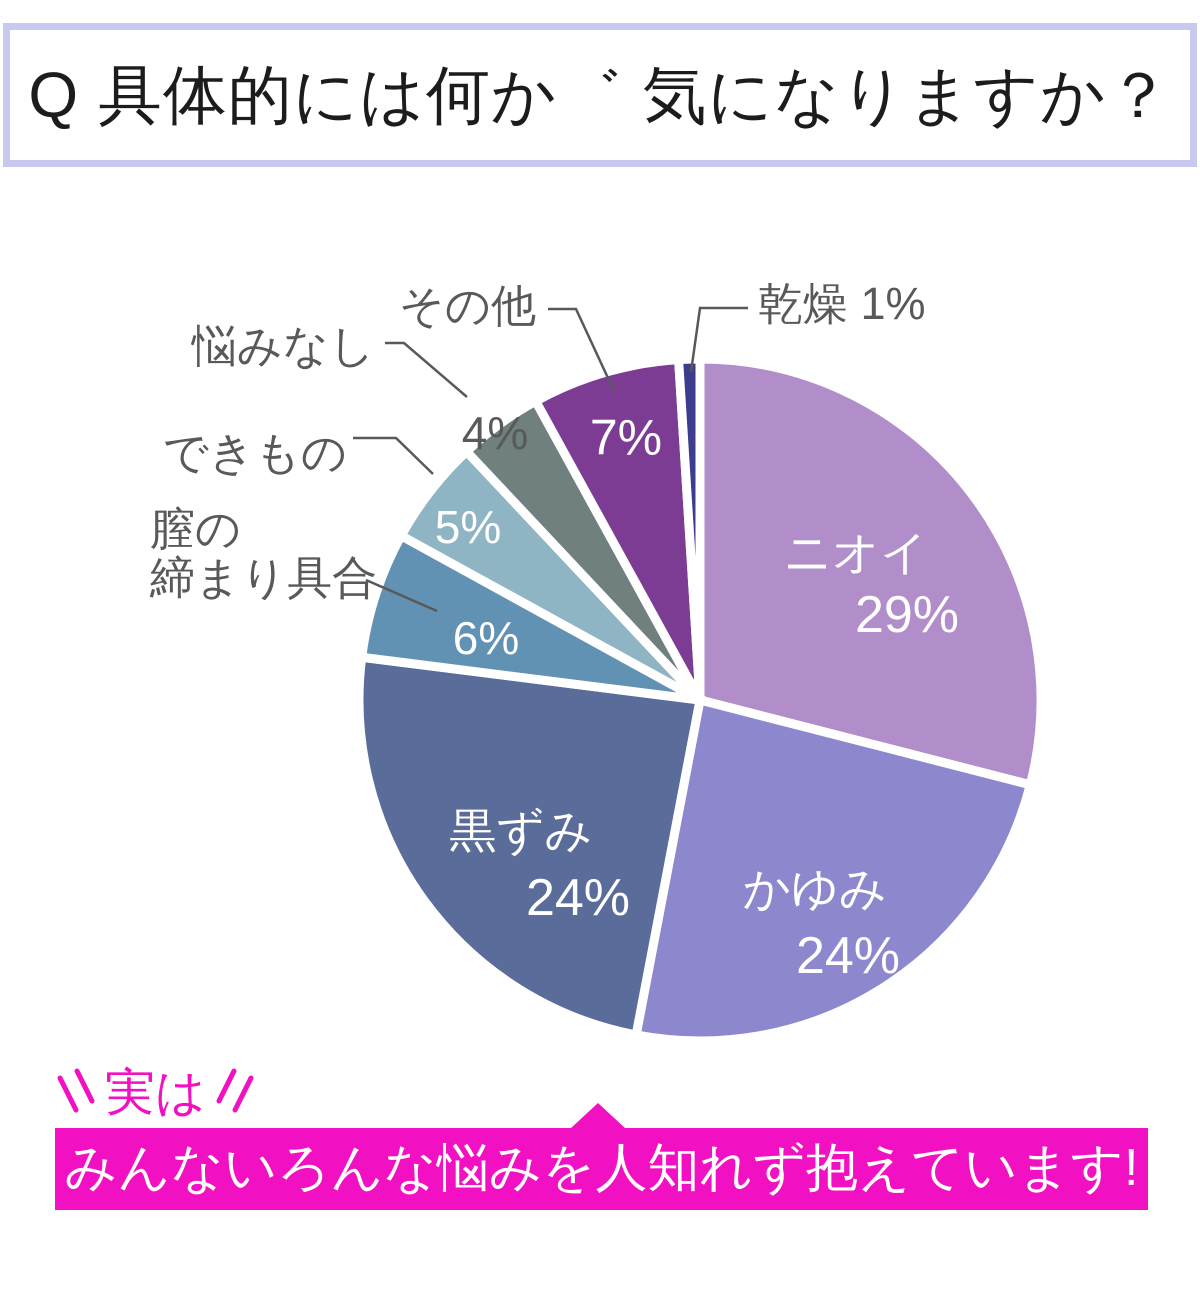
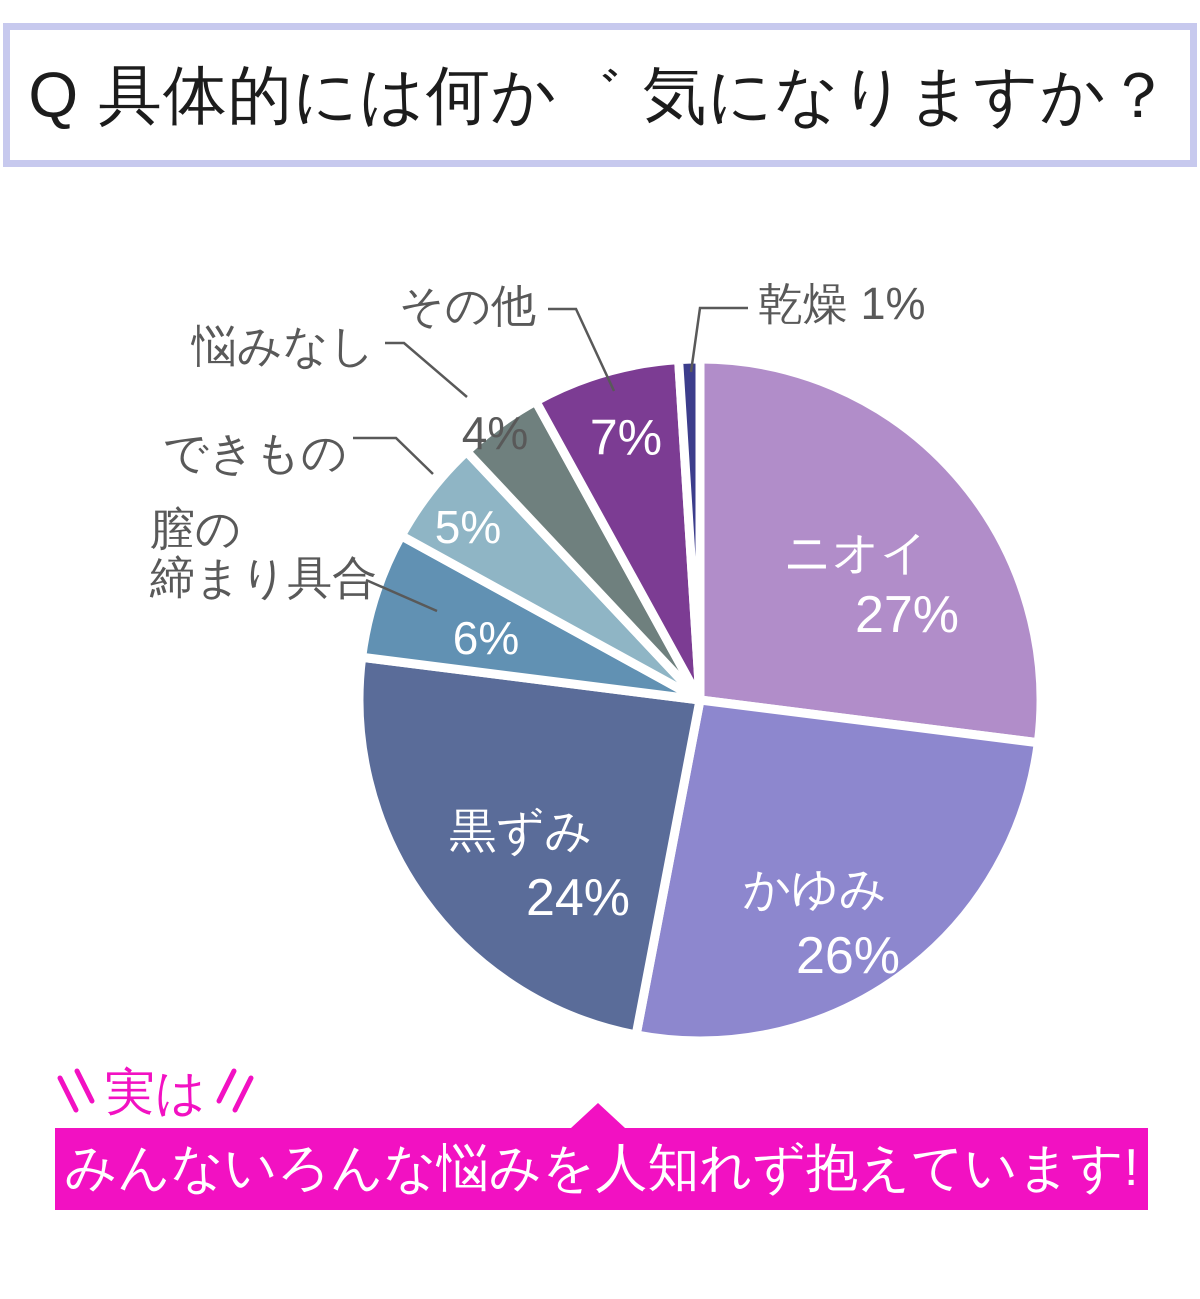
ニオイ: 29% -> 27%
かゆみ: 24% -> 26%
